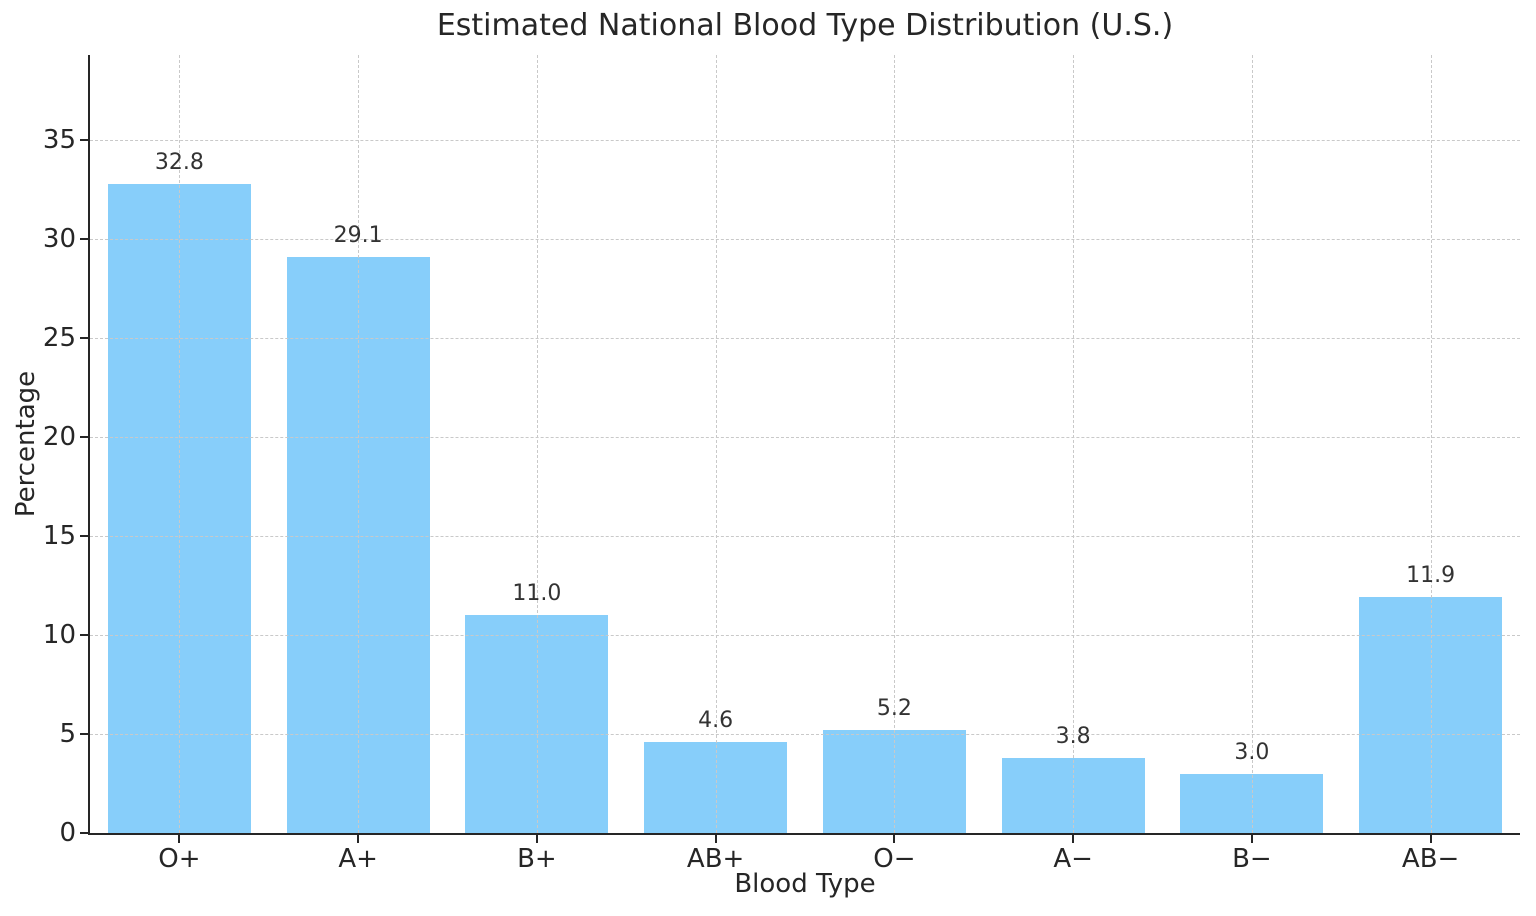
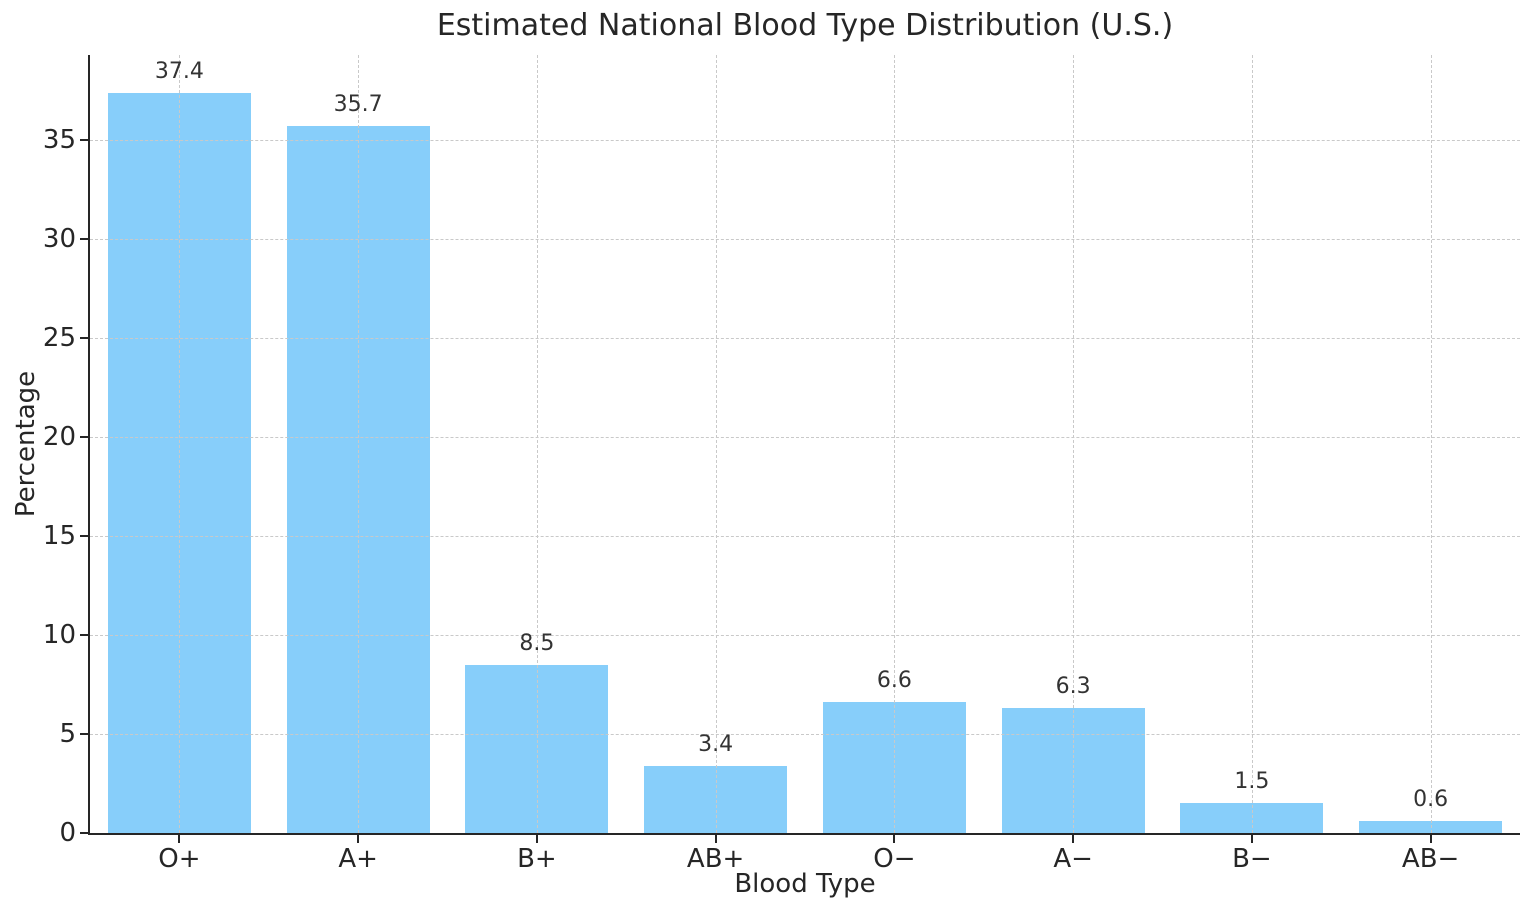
O+: 32.8 -> 37.4
A+: 29.1 -> 35.7
B+: 11.0 -> 8.5
AB+: 4.6 -> 3.4
O−: 5.2 -> 6.6
A−: 3.8 -> 6.3
B−: 3.0 -> 1.5
AB−: 11.9 -> 0.6
